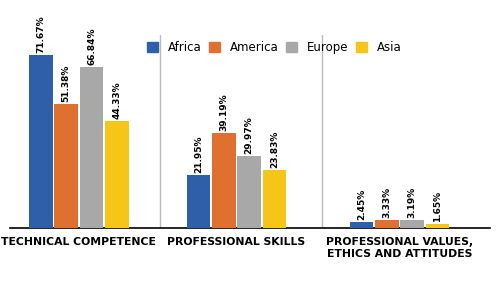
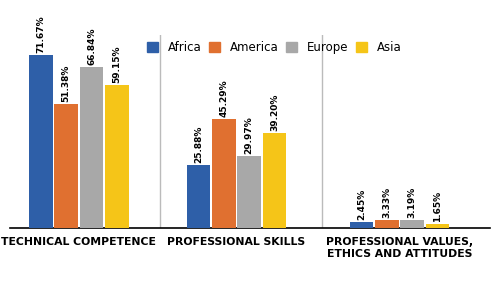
Asia/TECHNICAL COMPETENCE: 44.33% -> 59.15%
Africa/PROFESSIONAL SKILLS: 21.95% -> 25.88%
America/PROFESSIONAL SKILLS: 39.19% -> 45.29%
Asia/PROFESSIONAL SKILLS: 23.83% -> 39.20%
